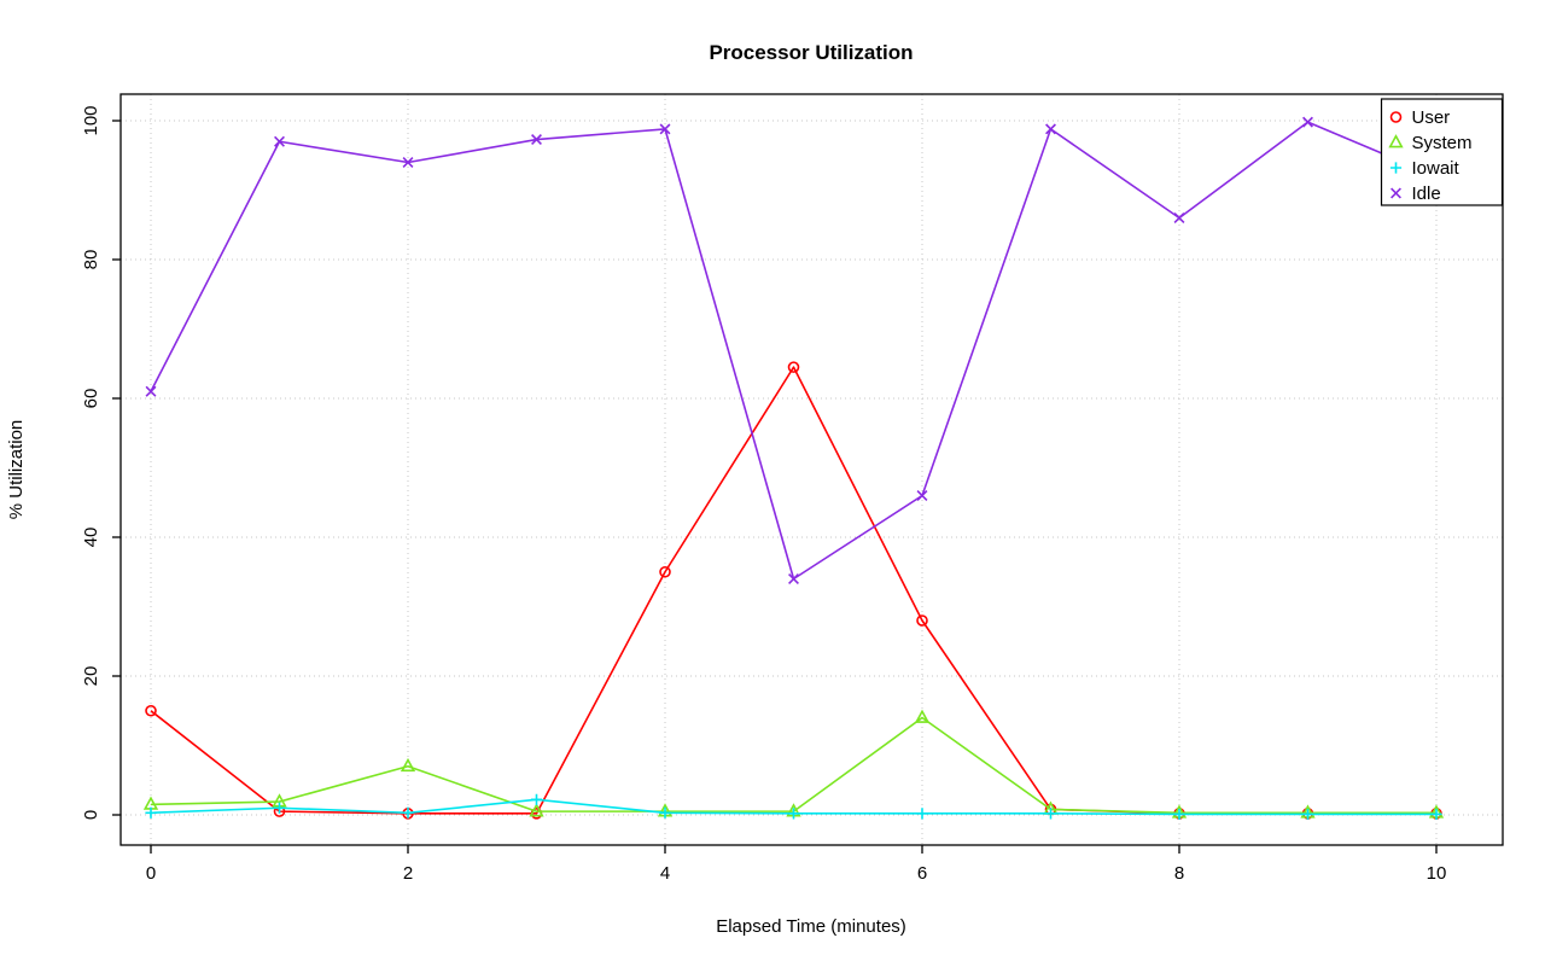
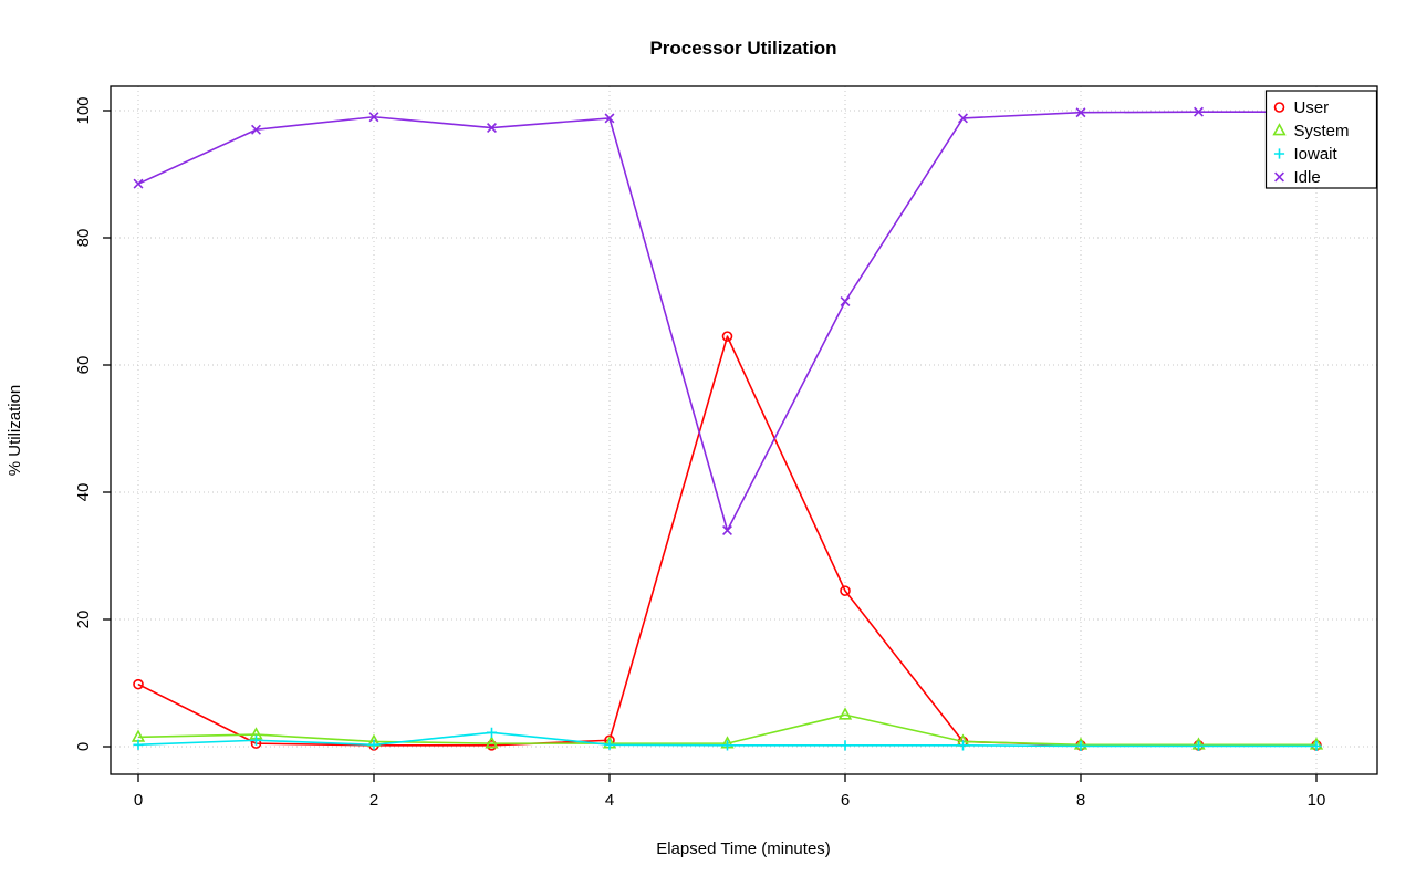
User/0: 15 -> 10
Idle/0: 61 -> 88
System/2: 7 -> 1
Idle/2: 94 -> 99
User/4: 35 -> 1
User/6: 28 -> 24
System/6: 14 -> 5
Idle/6: 46 -> 70
Idle/8: 86 -> 100
Idle/10: 92 -> 100
